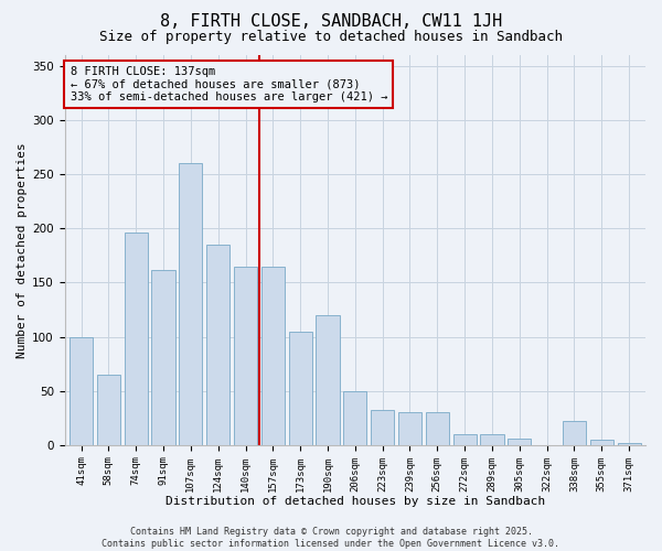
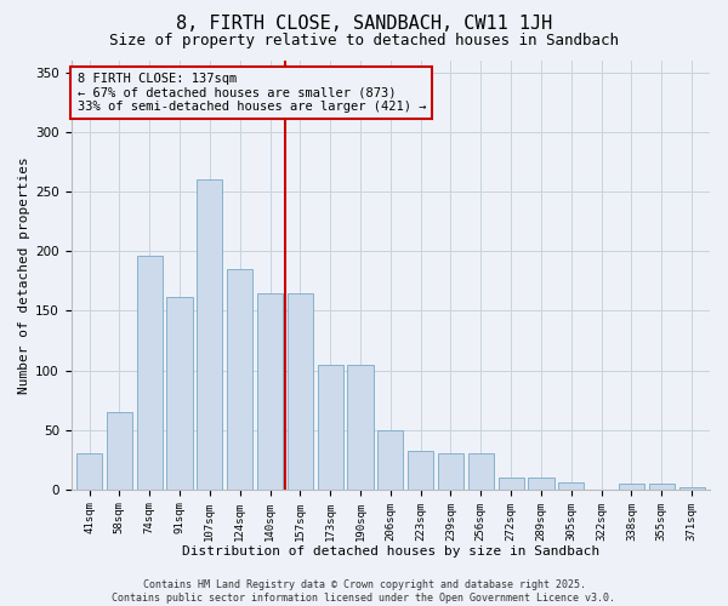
41sqm: 100 -> 30
190sqm: 120 -> 105
338sqm: 22 -> 5
